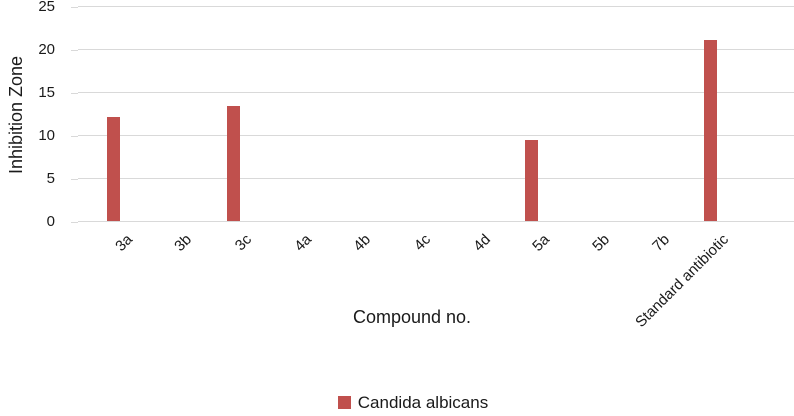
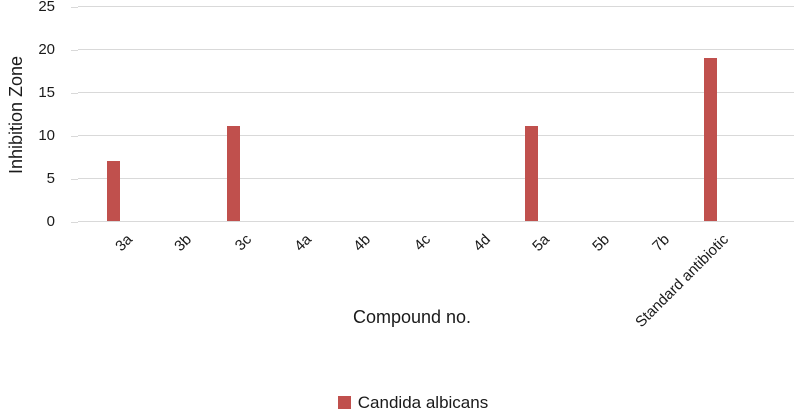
3a: 12 -> 7
3c: 13 -> 11
5a: 9 -> 11
Standard antibiotic: 21 -> 19
